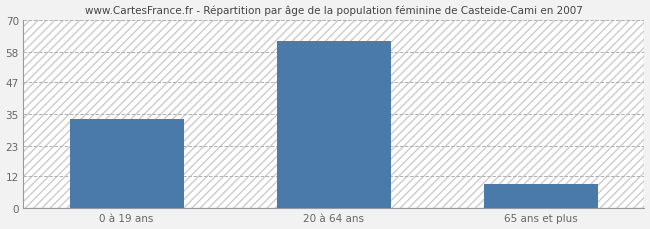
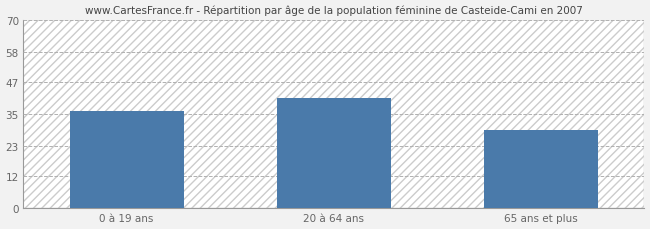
0 à 19 ans: 33 -> 36
20 à 64 ans: 62 -> 41
65 ans et plus: 9 -> 29
